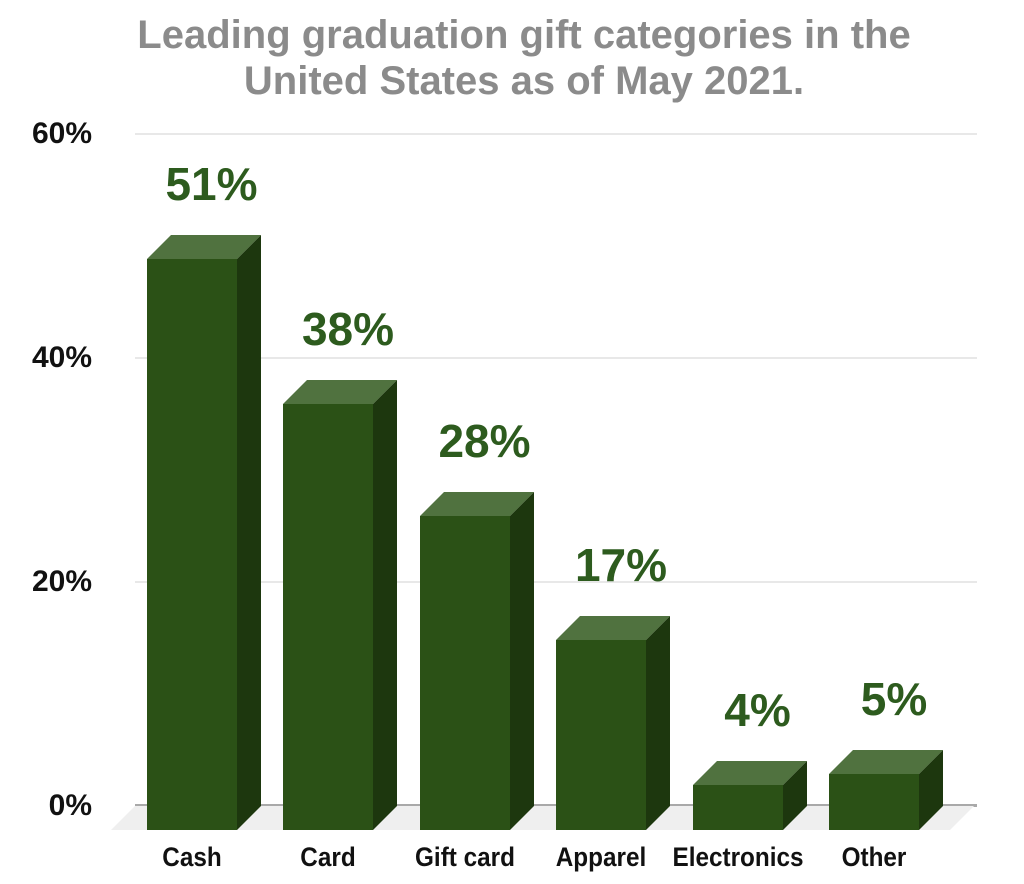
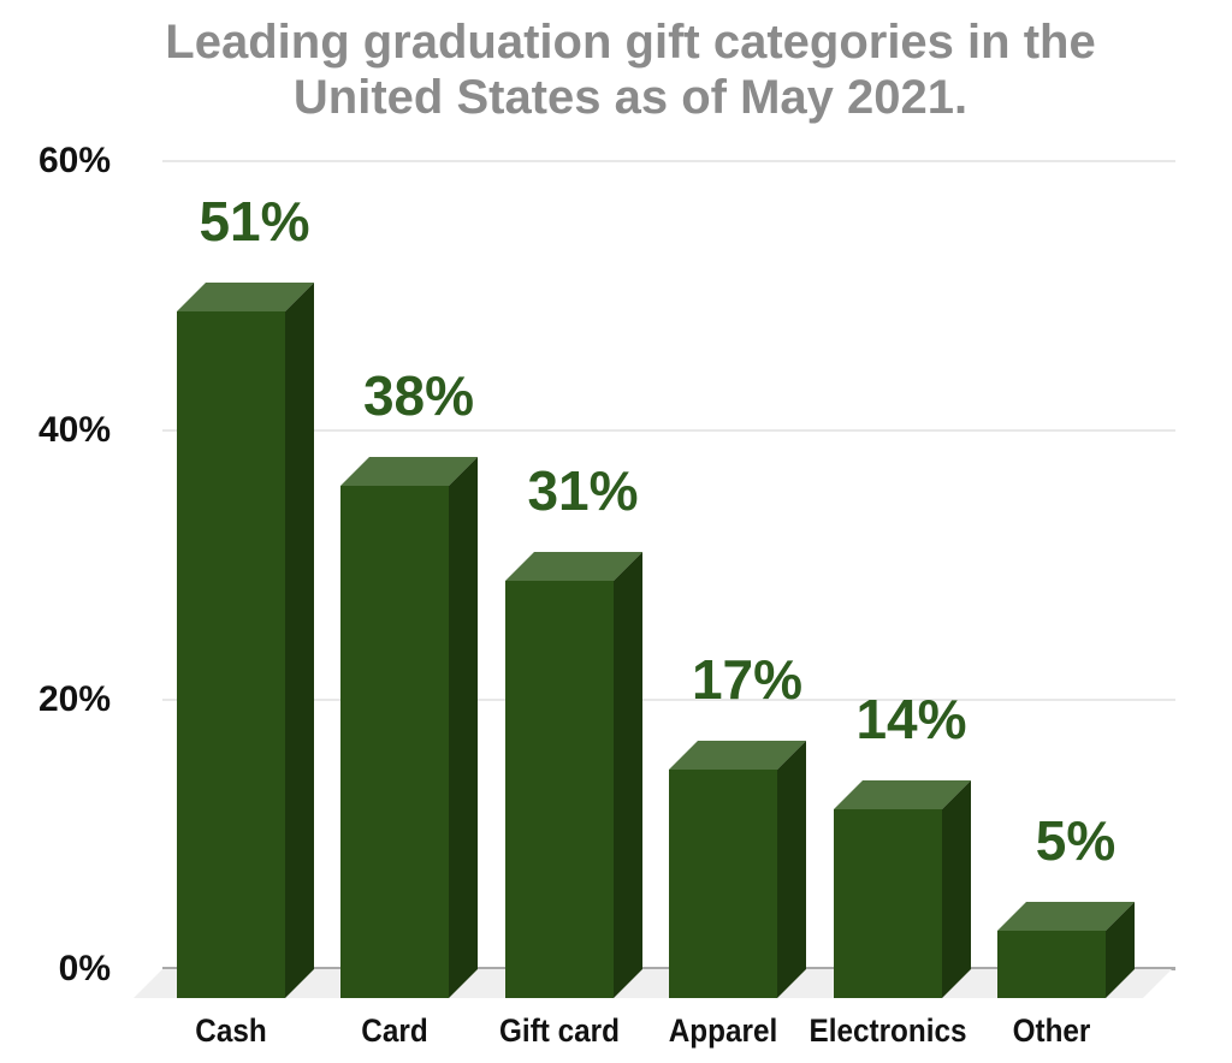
Gift card: 28% -> 31%
Electronics: 4% -> 14%
